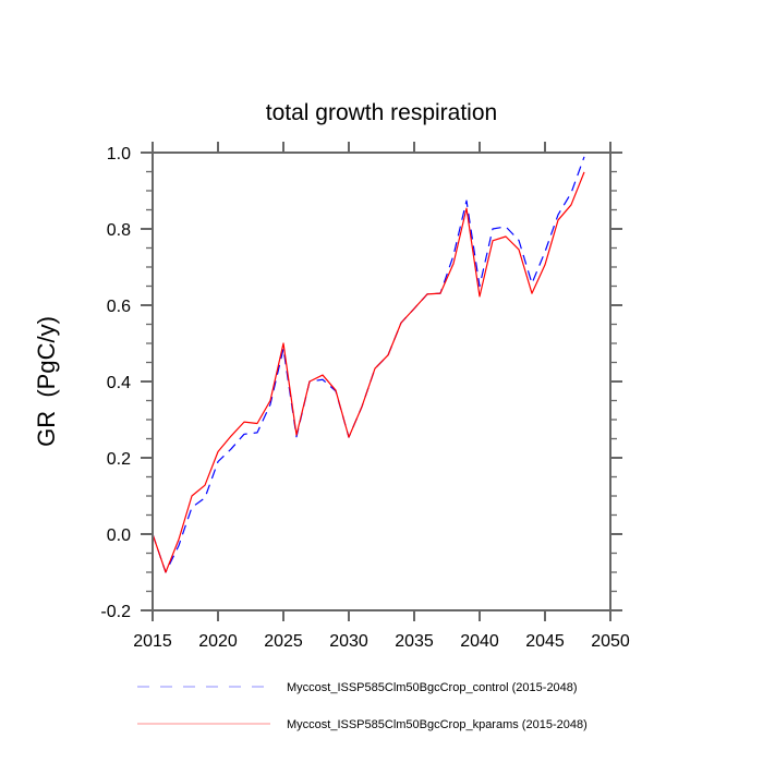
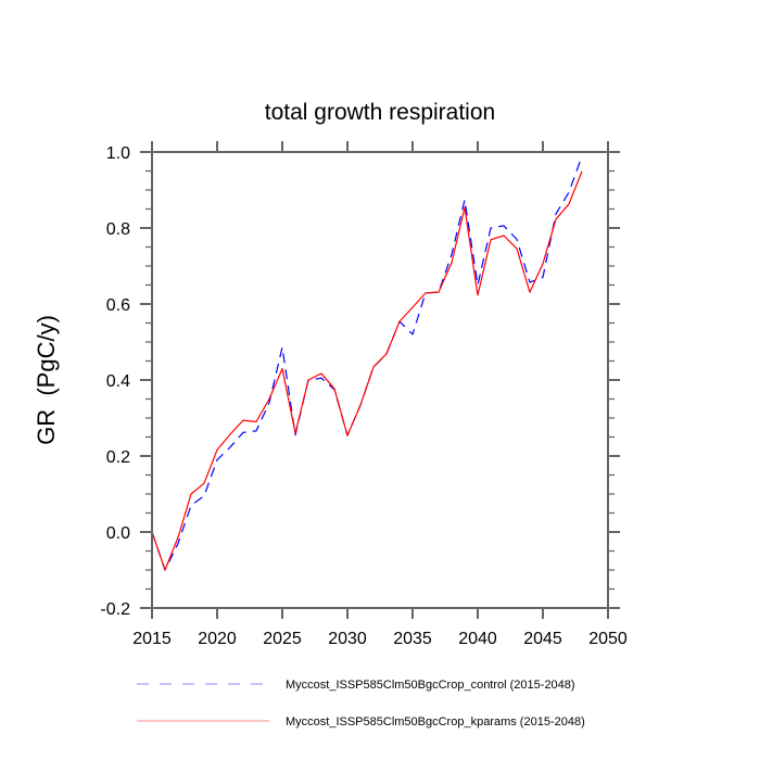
Myccost_ISSP585Clm50BgcCrop_kparams (2015-2048)/2025: 0.50 -> 0.43
Myccost_ISSP585Clm50BgcCrop_control (2015-2048)/2035: 0.59 -> 0.52
Myccost_ISSP585Clm50BgcCrop_control (2015-2048)/2045: 0.74 -> 0.67
